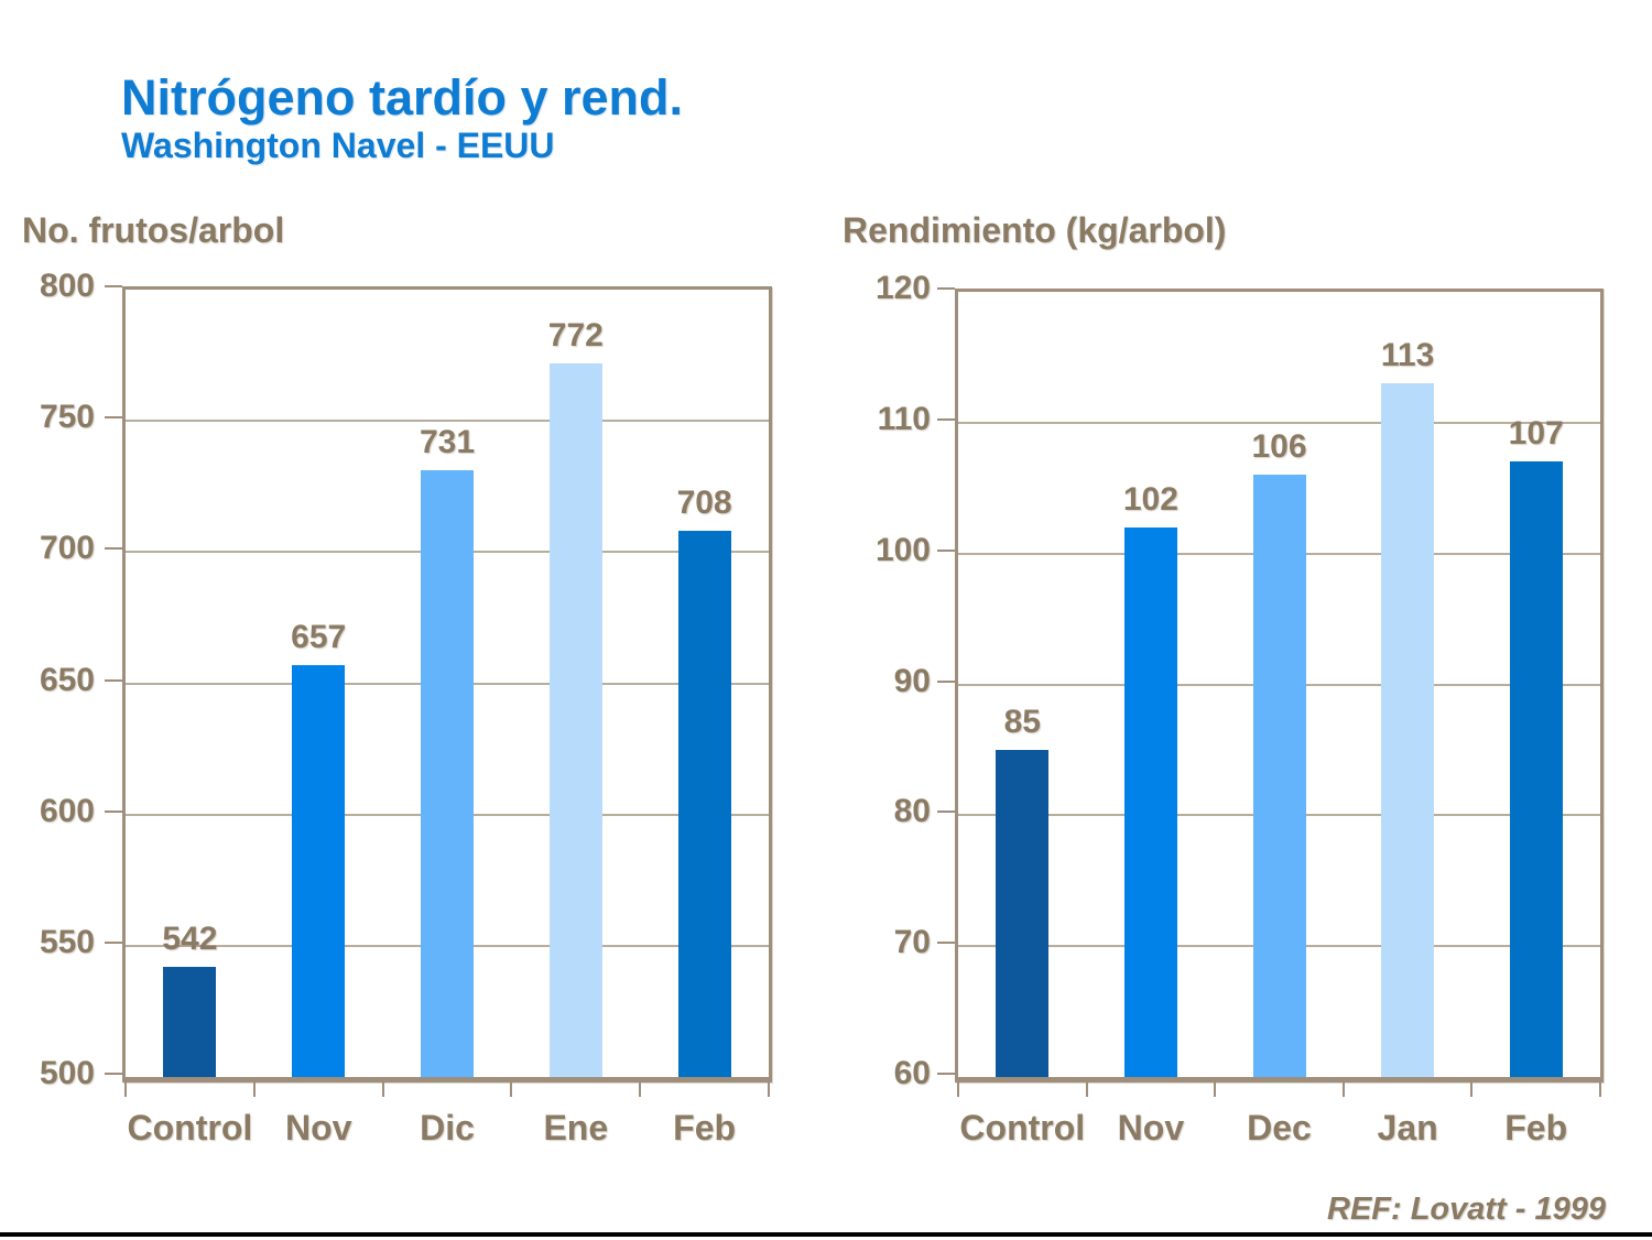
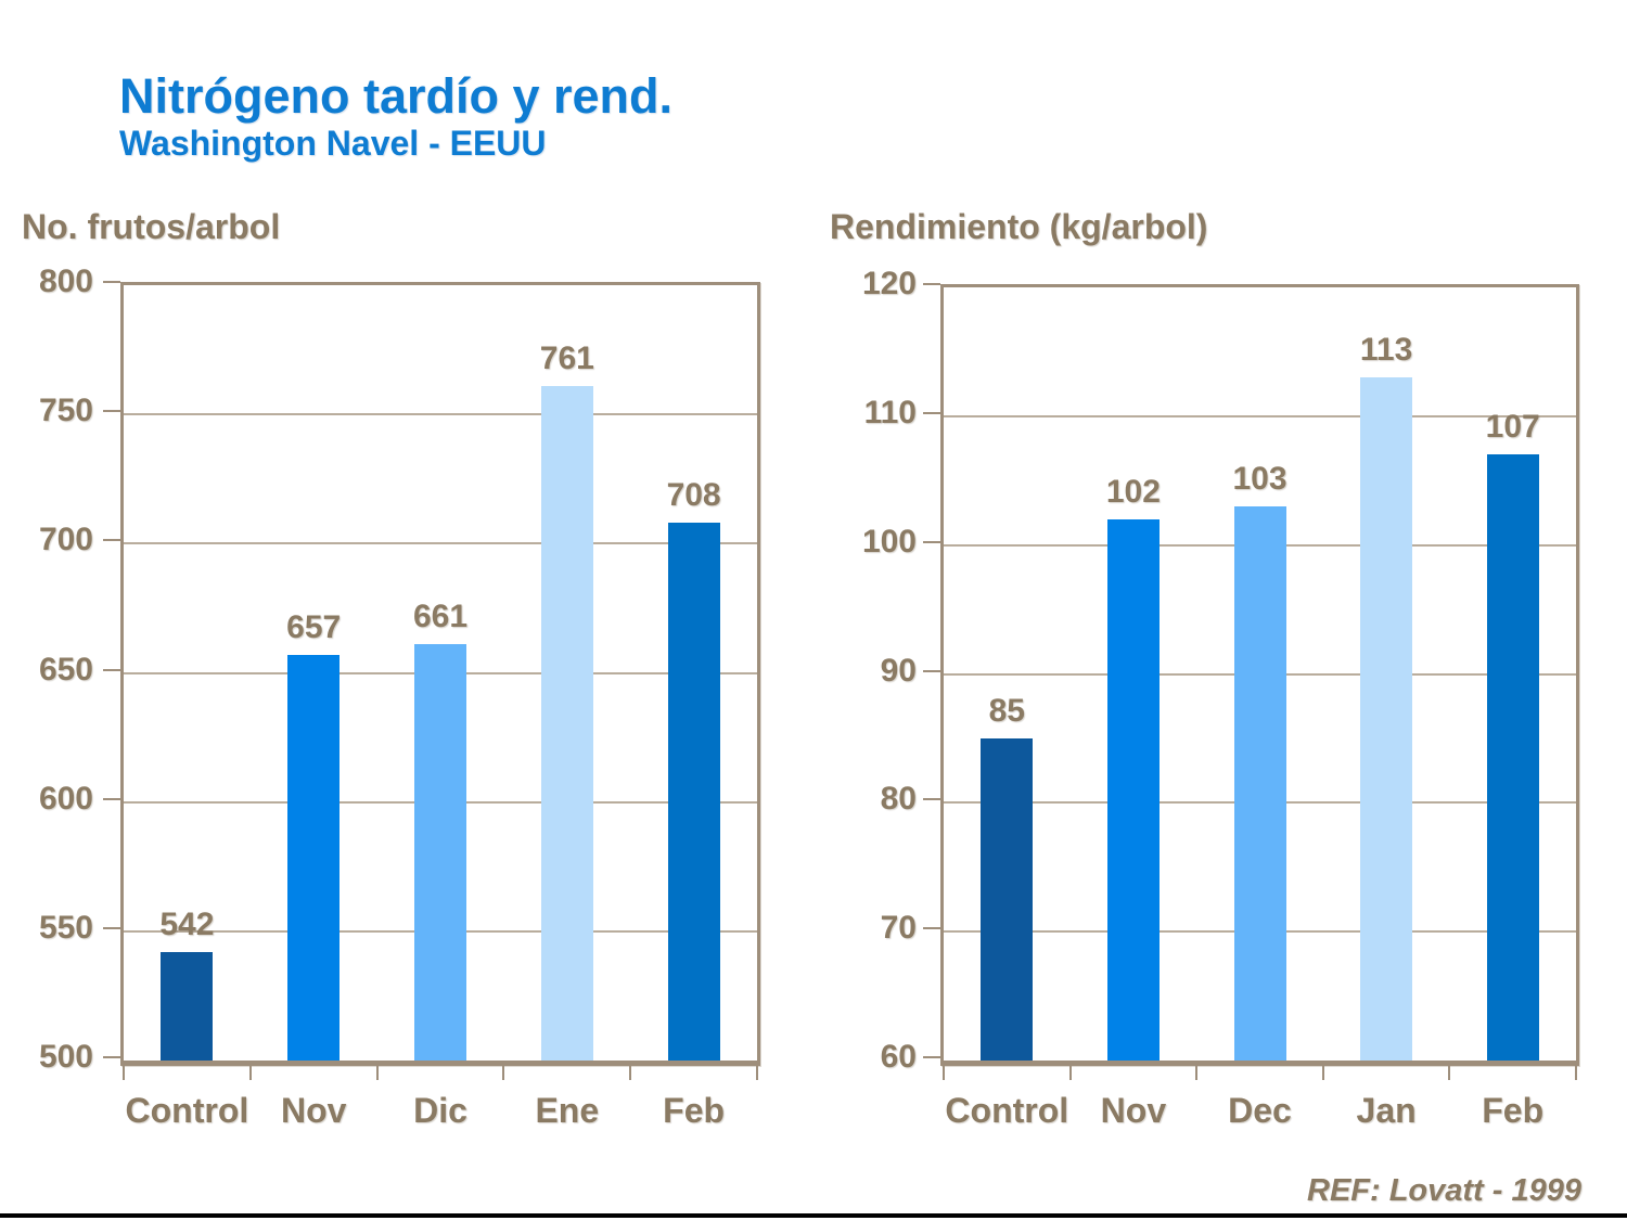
No. frutos/arbol/Dic: 731 -> 661
No. frutos/arbol/Ene: 772 -> 761
Rendimiento (kg/arbol)/Dec: 106 -> 103
